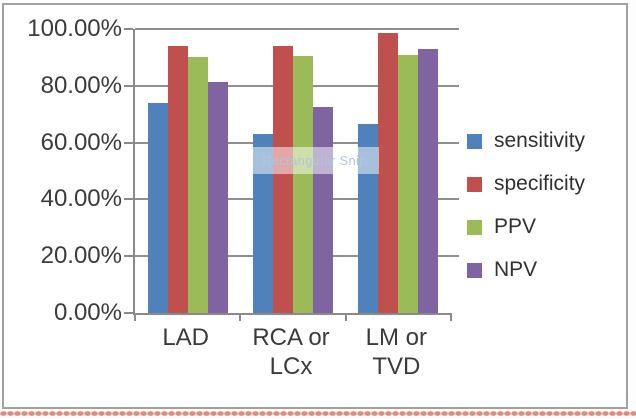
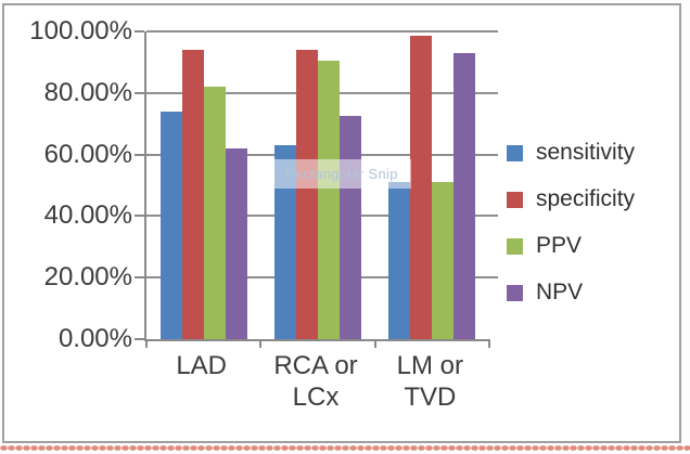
PPV/LAD: 90% -> 82%
NPV/LAD: 82% -> 62%
sensitivity/LM or TVD: 66% -> 51%
PPV/LM or TVD: 91% -> 51%
